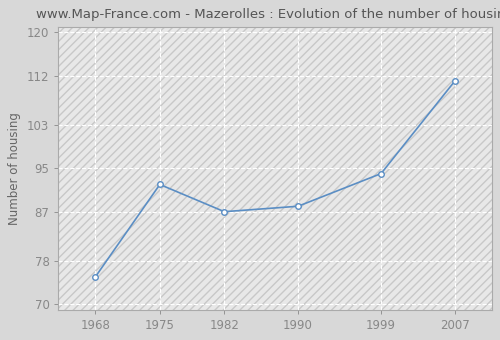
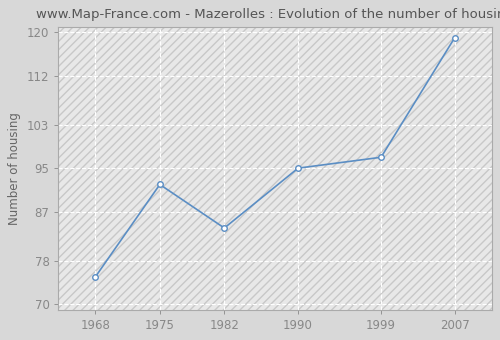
1982: 87 -> 84
1990: 88 -> 95
1999: 94 -> 97
2007: 111 -> 119
